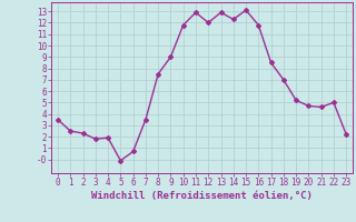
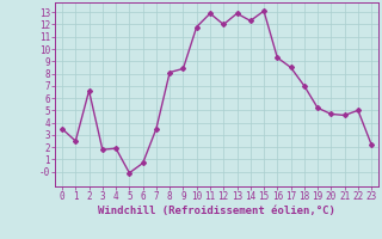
2: 2.3 -> 6.6
8: 7.5 -> 8.1
9: 9.0 -> 8.4
16: 11.8 -> 9.3
